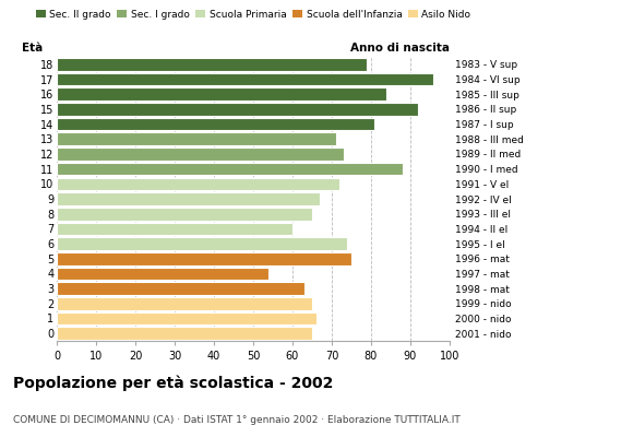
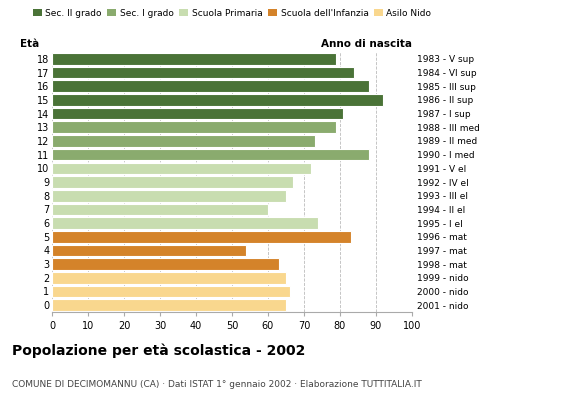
17: 96 -> 84
16: 84 -> 88
13: 71 -> 79
5: 75 -> 83
